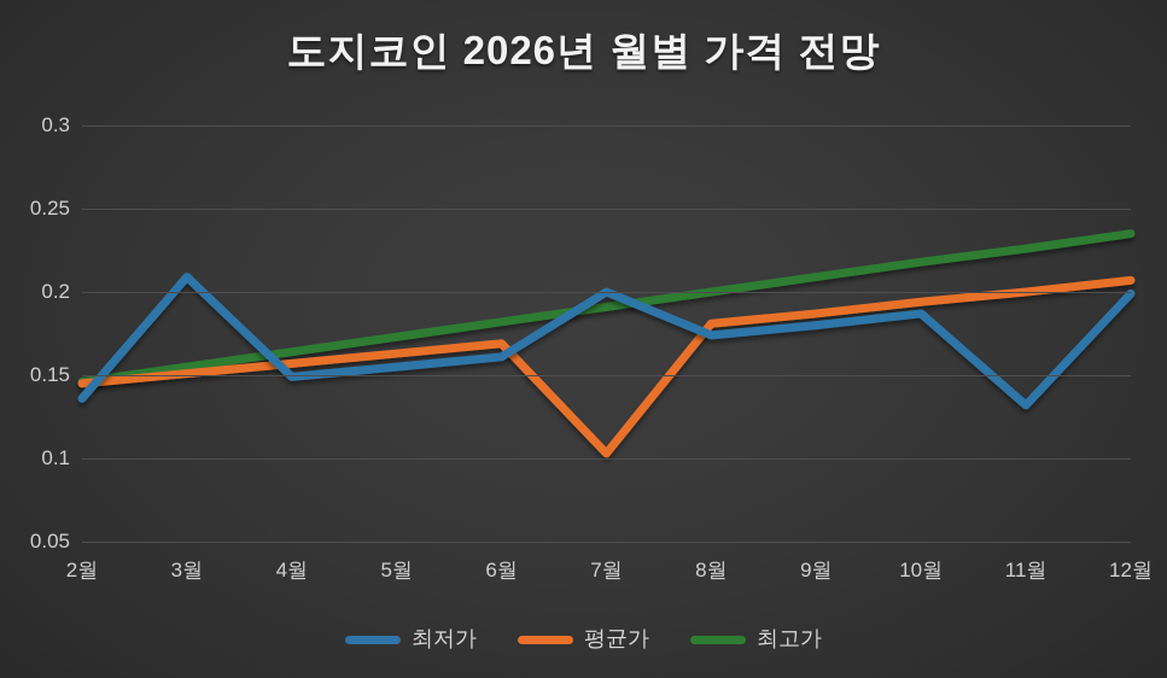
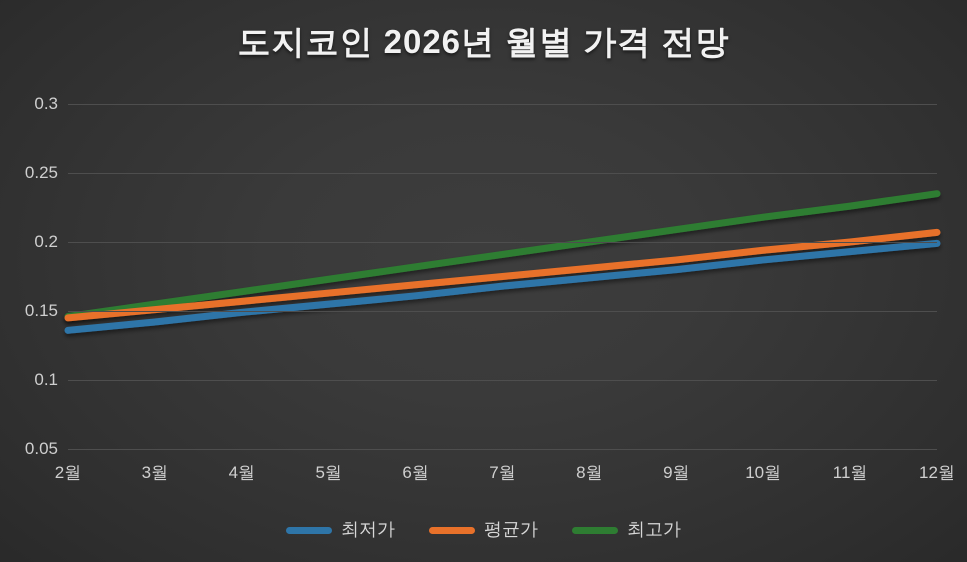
최저가/3월: 0.209 -> 0.142
최저가/7월: 0.200 -> 0.168
평균가/7월: 0.103 -> 0.175
최저가/11월: 0.132 -> 0.193
